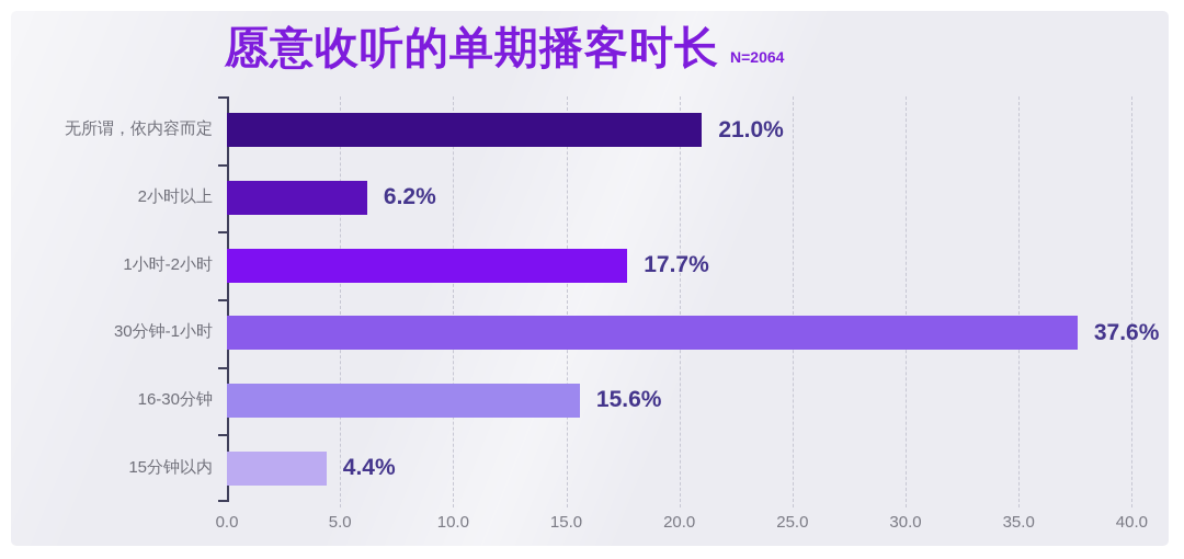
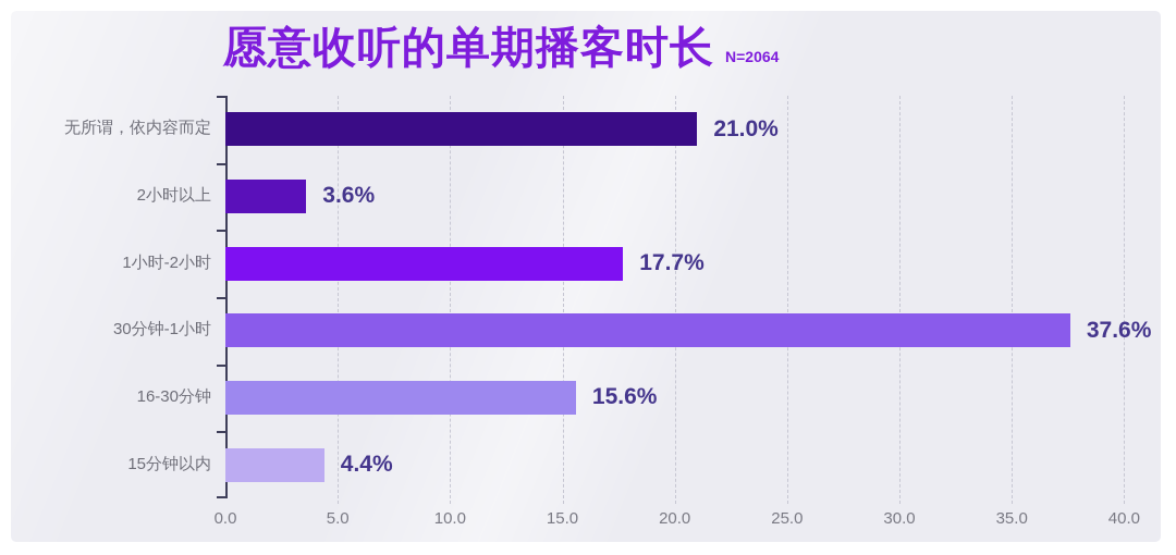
2小时以上: 6.2% -> 3.6%
